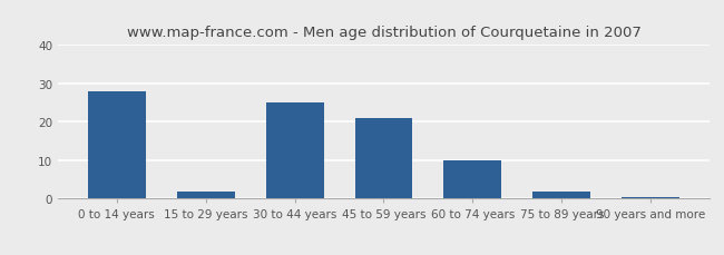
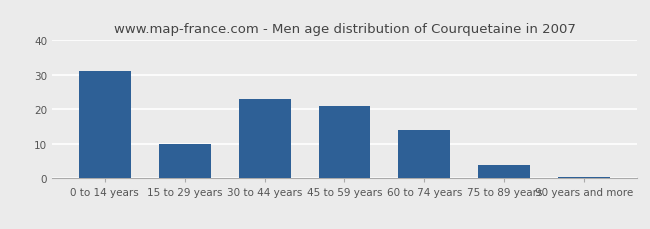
0 to 14 years: 28.0 -> 31.0
15 to 29 years: 2.0 -> 10.0
30 to 44 years: 25.0 -> 23.0
60 to 74 years: 10.0 -> 14.0
75 to 89 years: 2.0 -> 4.0
